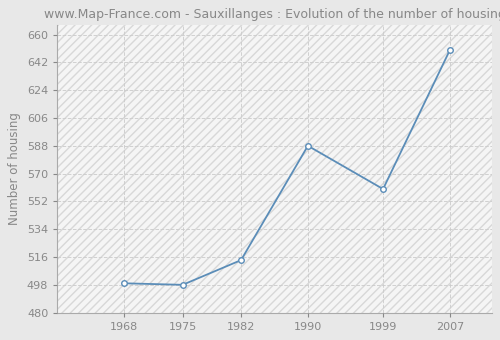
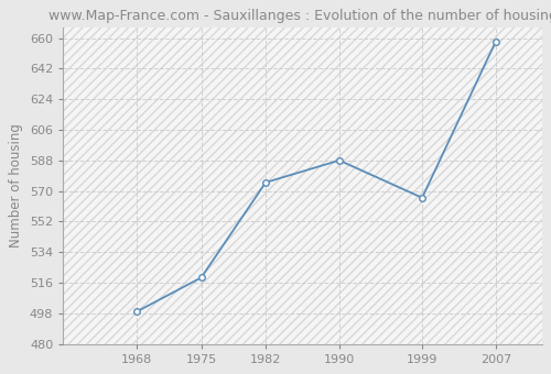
1975: 498 -> 519
1982: 514 -> 575
1999: 560 -> 566
2007: 650 -> 658
